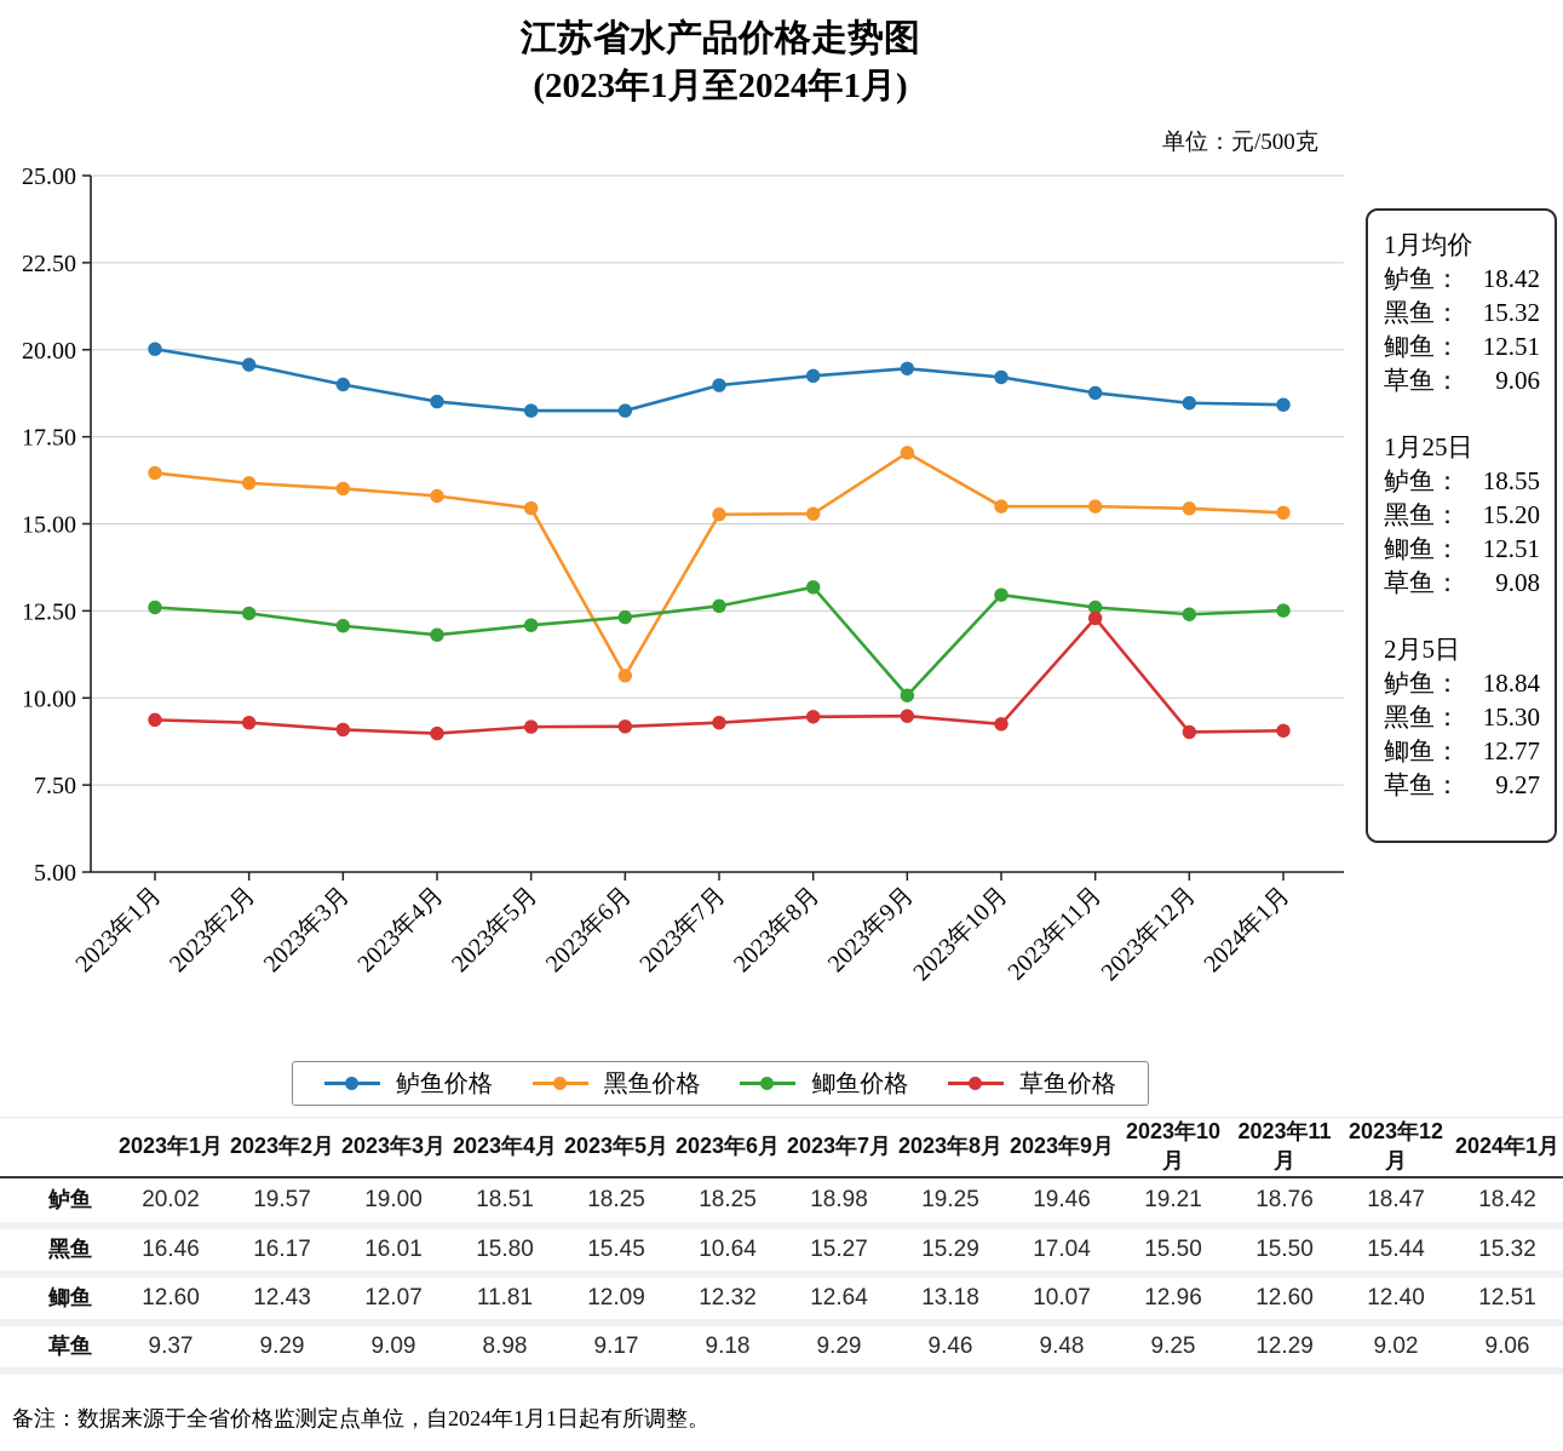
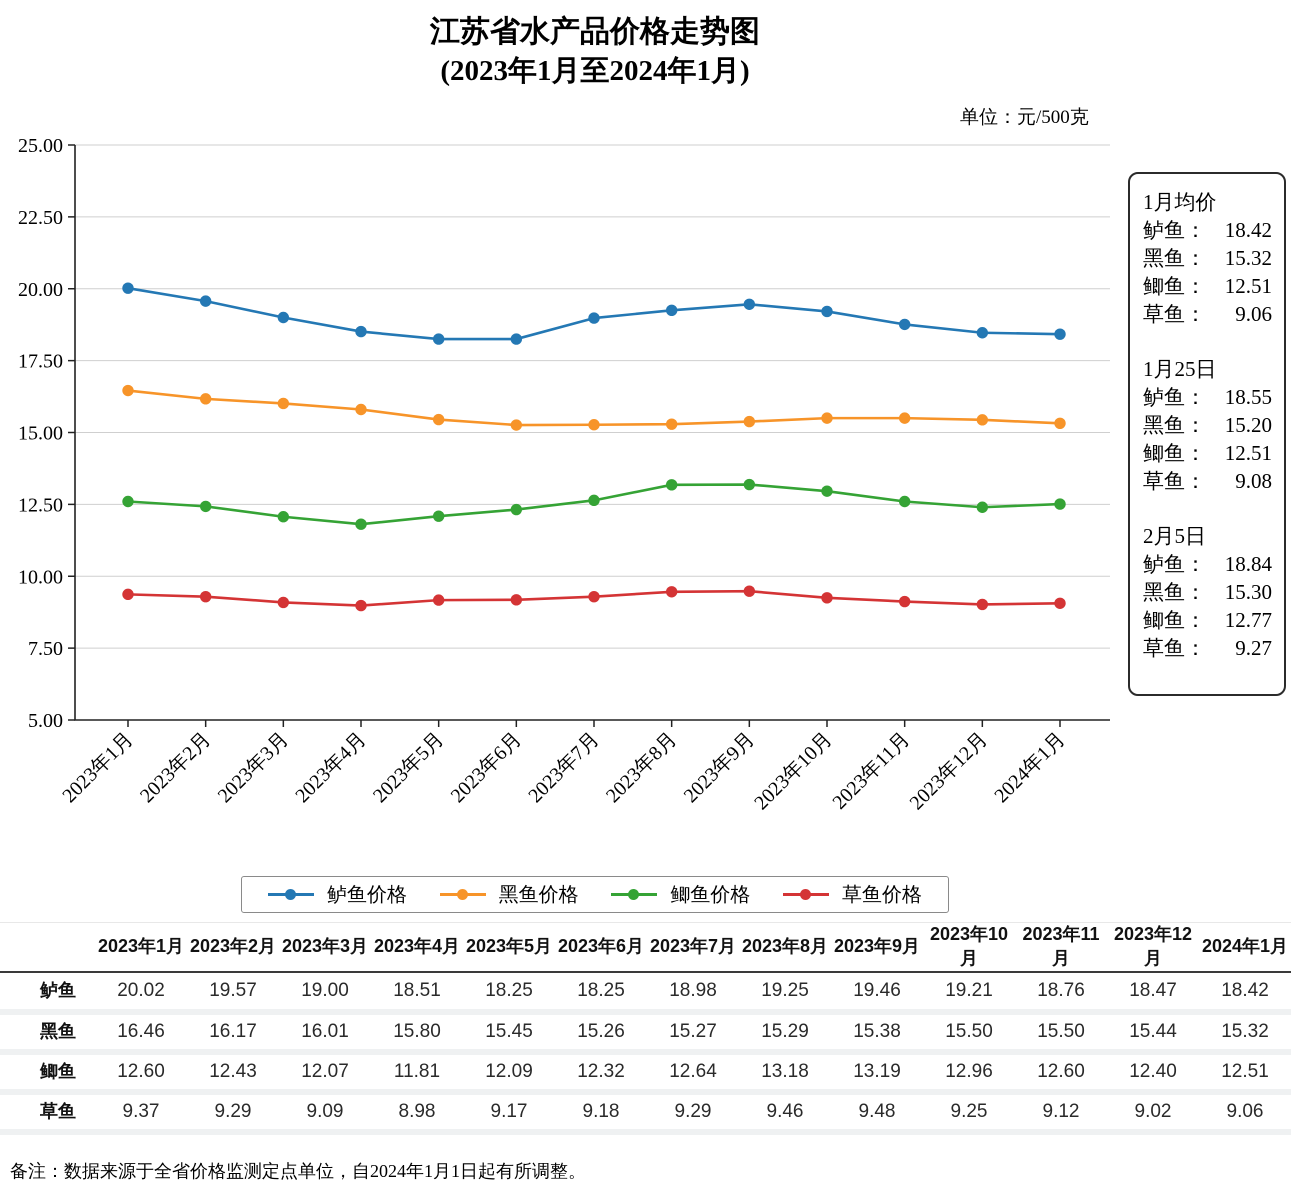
黑鱼价格/2023年6月: 10.64 -> 15.26
黑鱼价格/2023年9月: 17.04 -> 15.38
鲫鱼价格/2023年9月: 10.07 -> 13.19
草鱼价格/2023年11月: 12.29 -> 9.12
